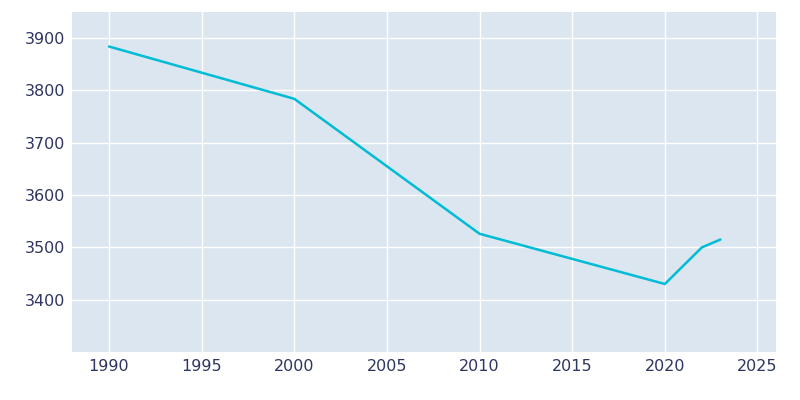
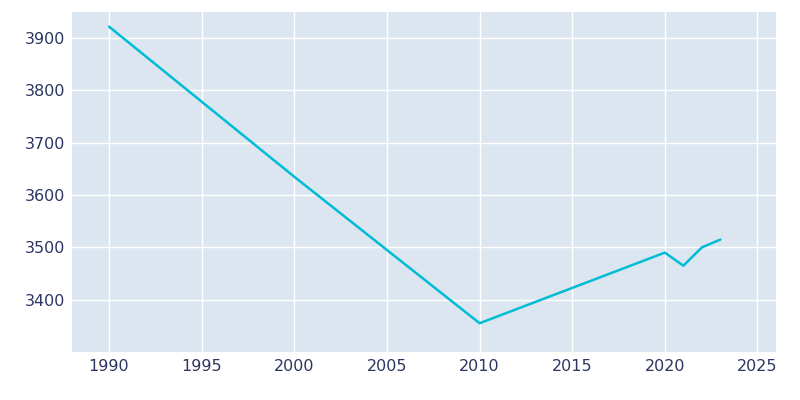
1990: 3884 -> 3922
2000: 3784 -> 3635
2010: 3526 -> 3355
2020: 3430 -> 3490
